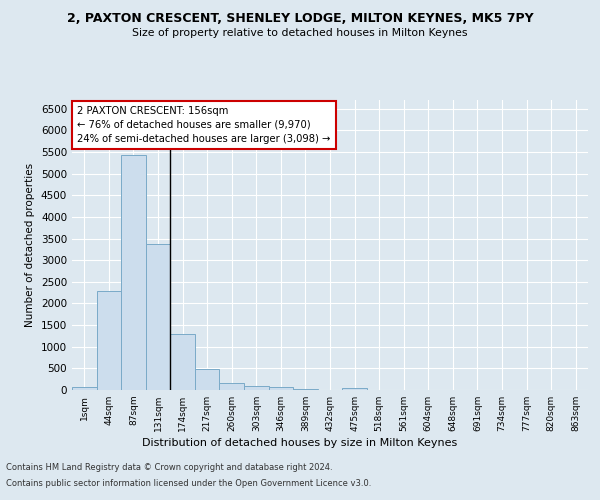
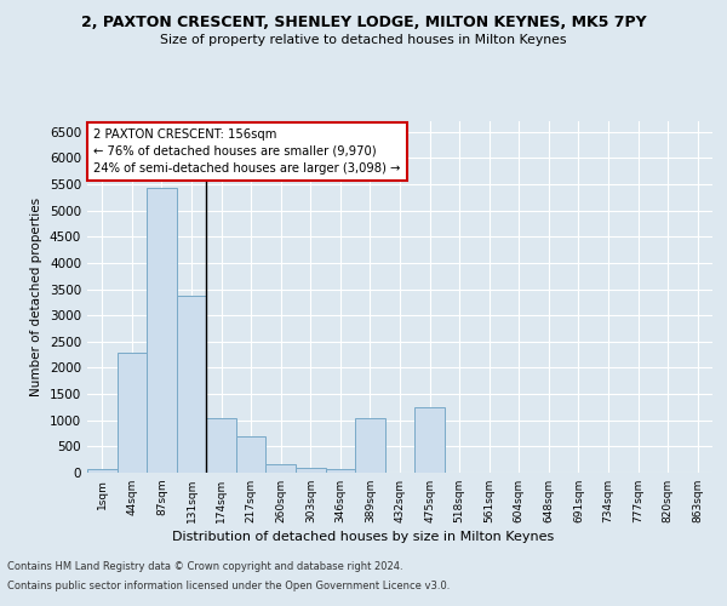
174sqm: 1300 -> 1050
217sqm: 480 -> 700
389sqm: 30 -> 1050
475sqm: 50 -> 1250
